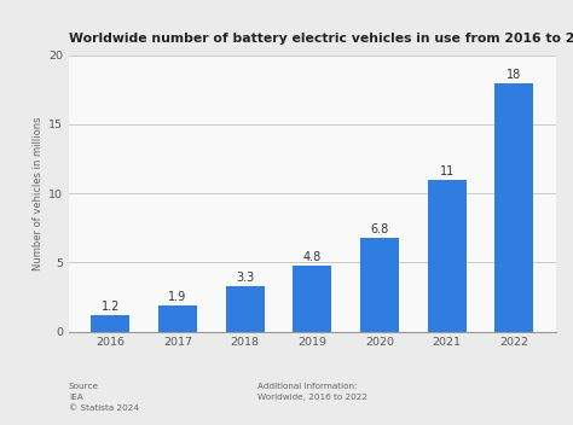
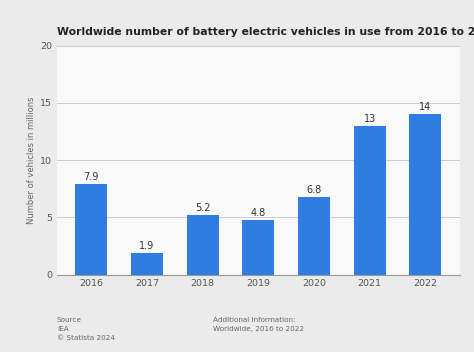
2016: 1.2 -> 7.9
2018: 3.3 -> 5.2
2021: 11 -> 13
2022: 18 -> 14
